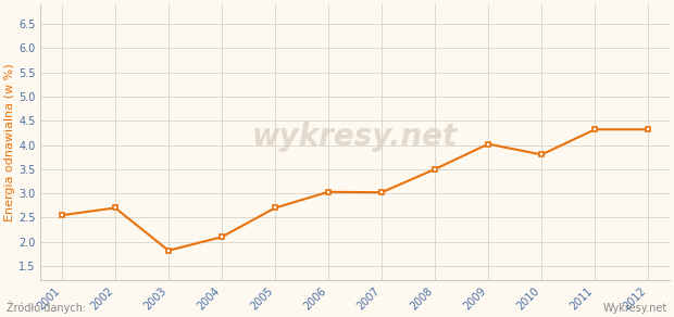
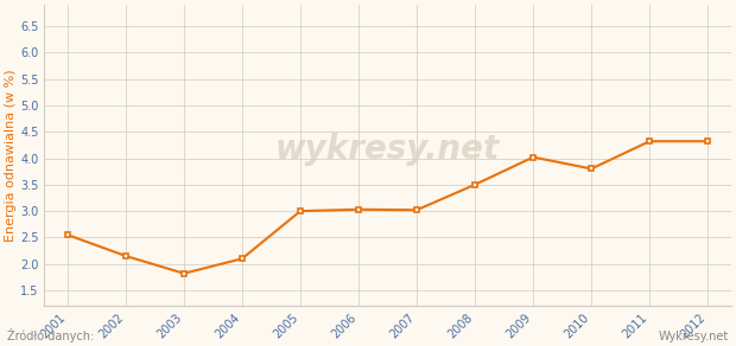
2002: 2.70 -> 2.15
2005: 2.70 -> 3.00
